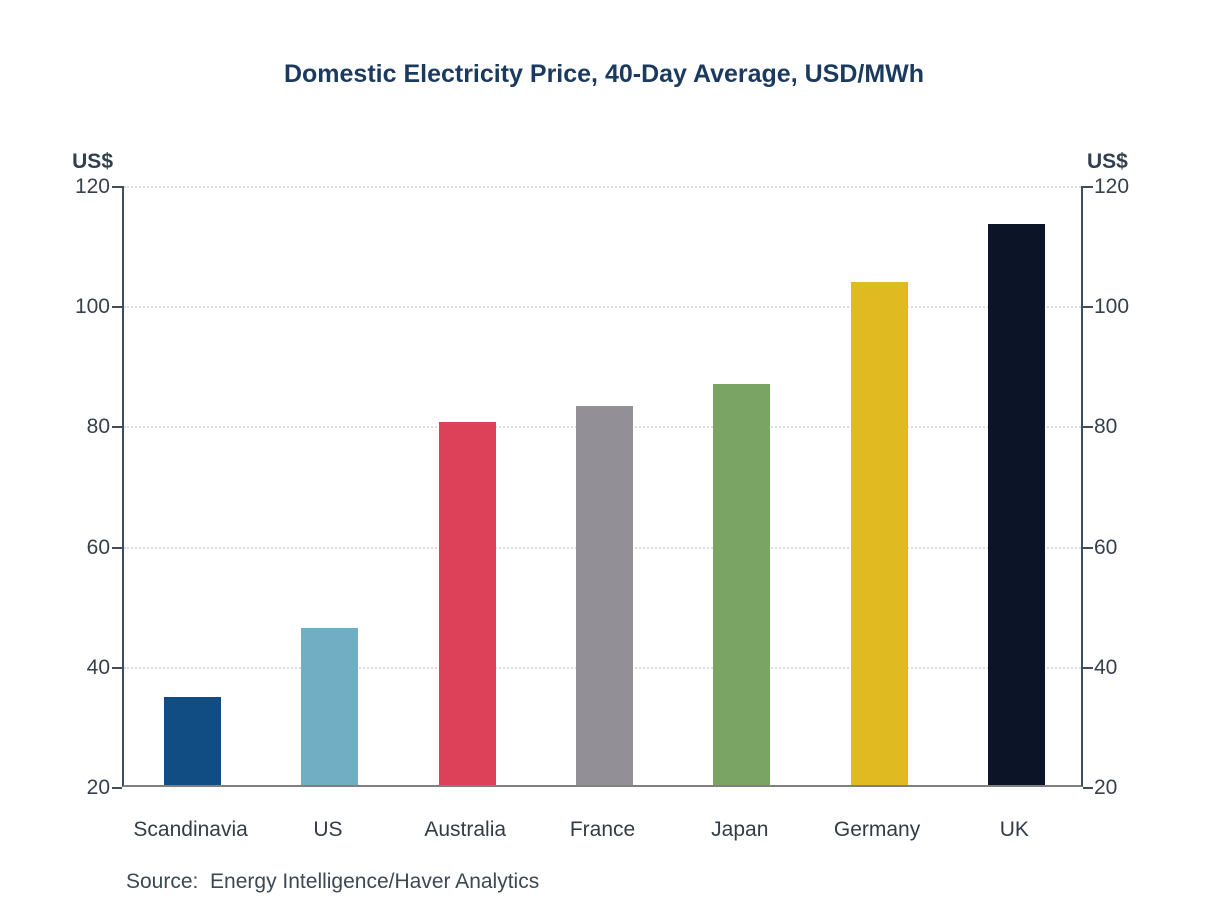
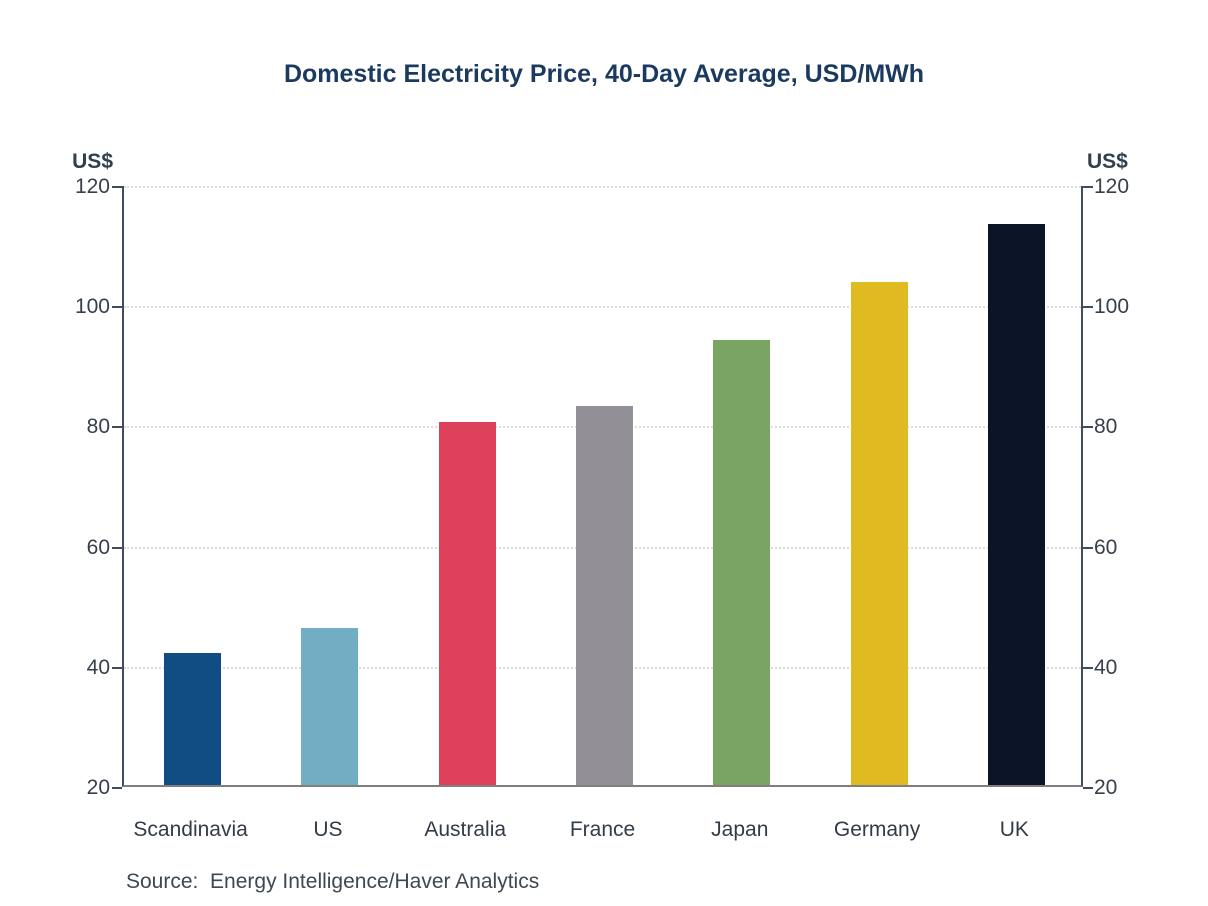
Scandinavia: 35 -> 42
Japan: 87 -> 94
